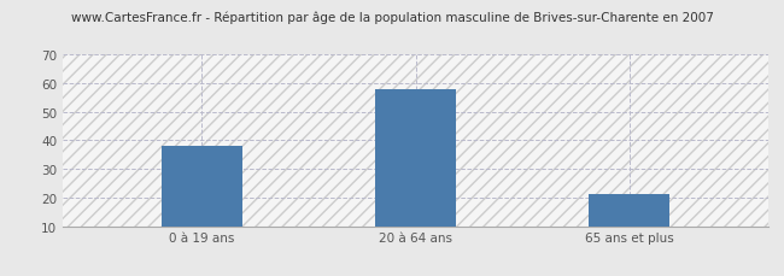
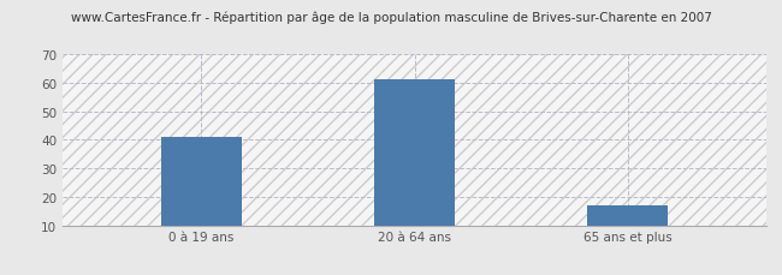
0 à 19 ans: 38 -> 41
20 à 64 ans: 58 -> 61
65 ans et plus: 21 -> 17
